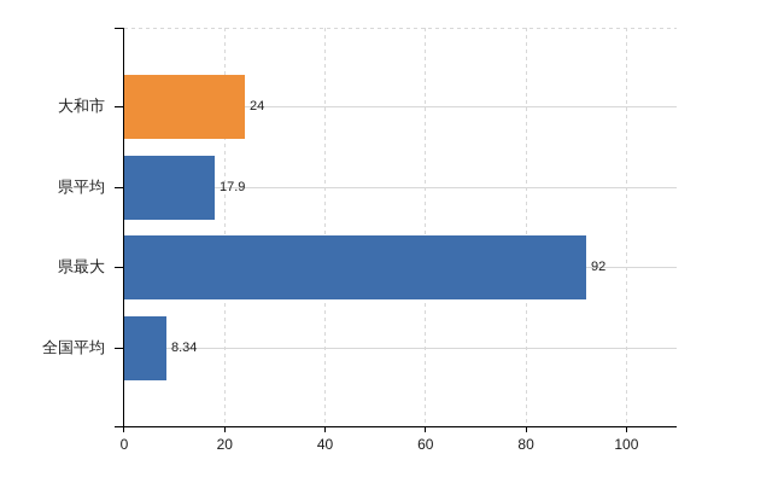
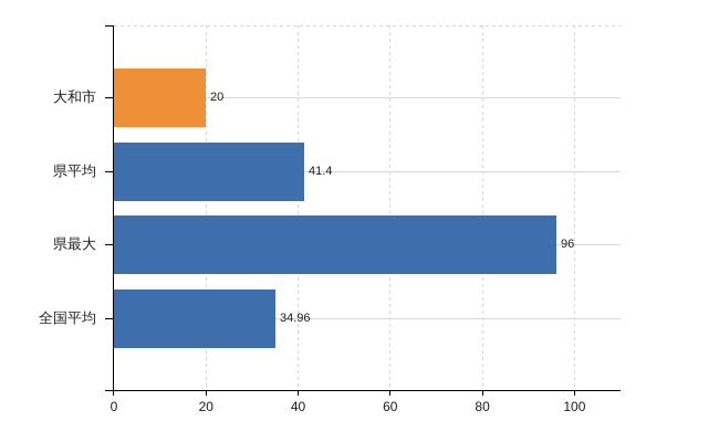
大和市: 24 -> 20
県平均: 17.9 -> 41.4
県最大: 92 -> 96
全国平均: 8.34 -> 34.96
